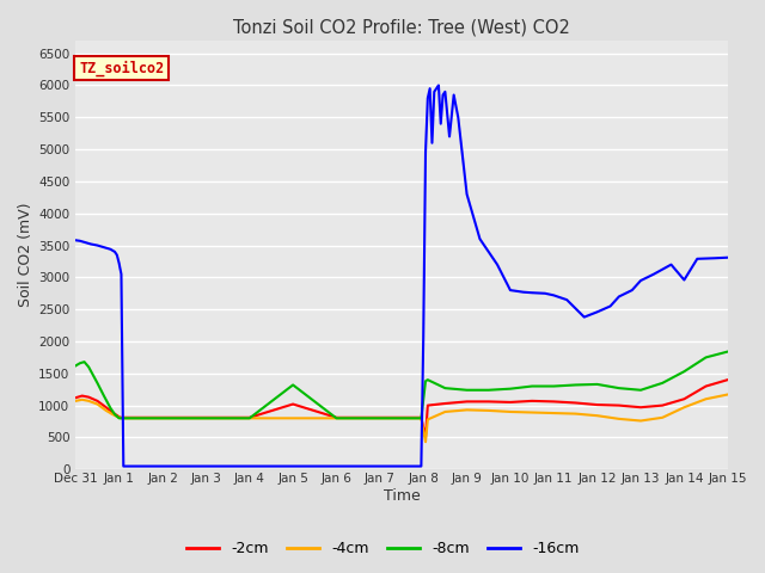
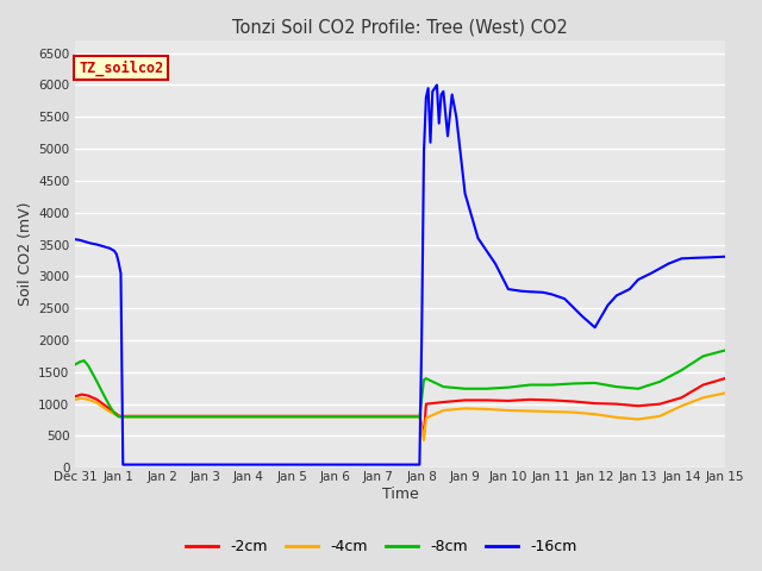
-2cm/Jan 5: 1020 -> 810
-8cm/Jan 5: 1320 -> 800
-16cm/Jan 12: 2460 -> 2200
-16cm/Jan 14: 2960 -> 3280
